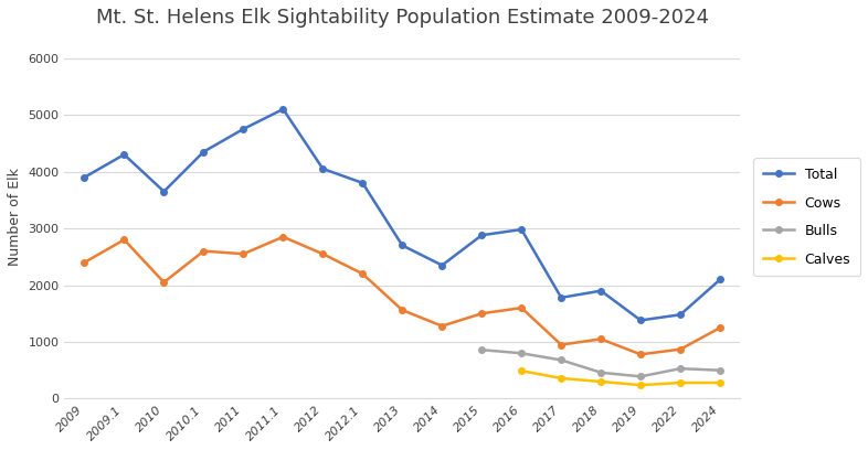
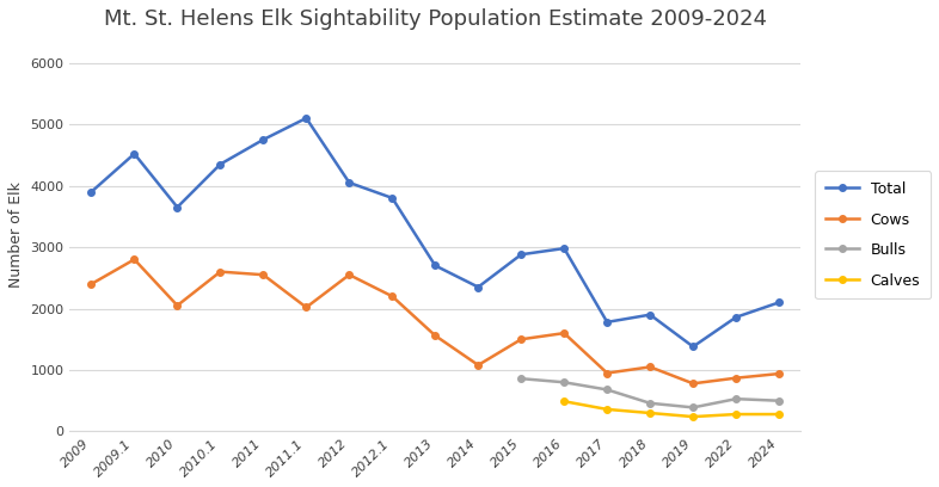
Total/2009.1: 4300 -> 4520
Cows/2011.1: 2850 -> 2020
Cows/2014: 1280 -> 1080
Total/2022: 1480 -> 1860
Cows/2024: 1250 -> 940
